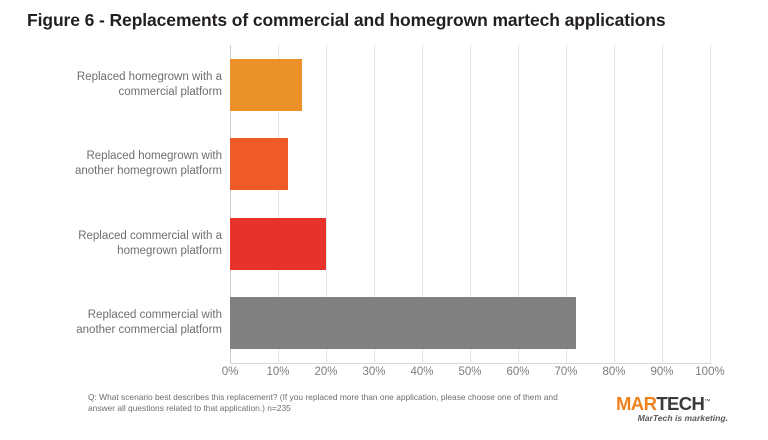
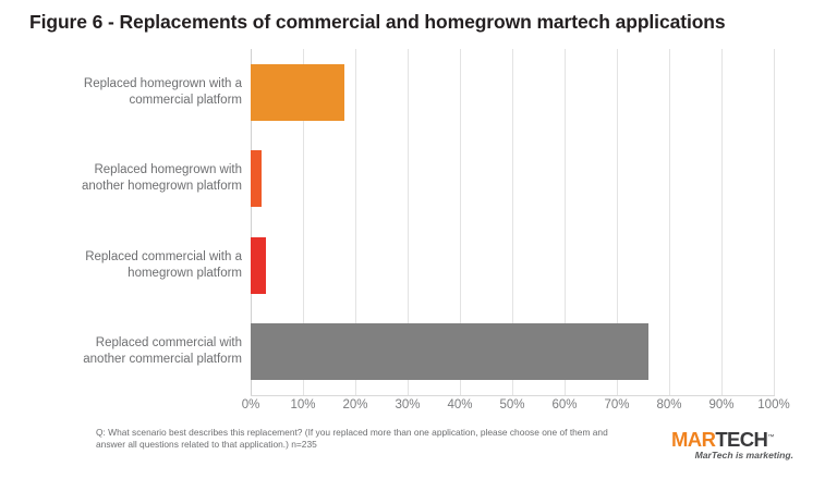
Replaced homegrown with a commercial platform: 15% -> 18%
Replaced homegrown with another homegrown platform: 12% -> 2%
Replaced commercial with a homegrown platform: 20% -> 3%
Replaced commercial with another commercial platform: 72% -> 76%
